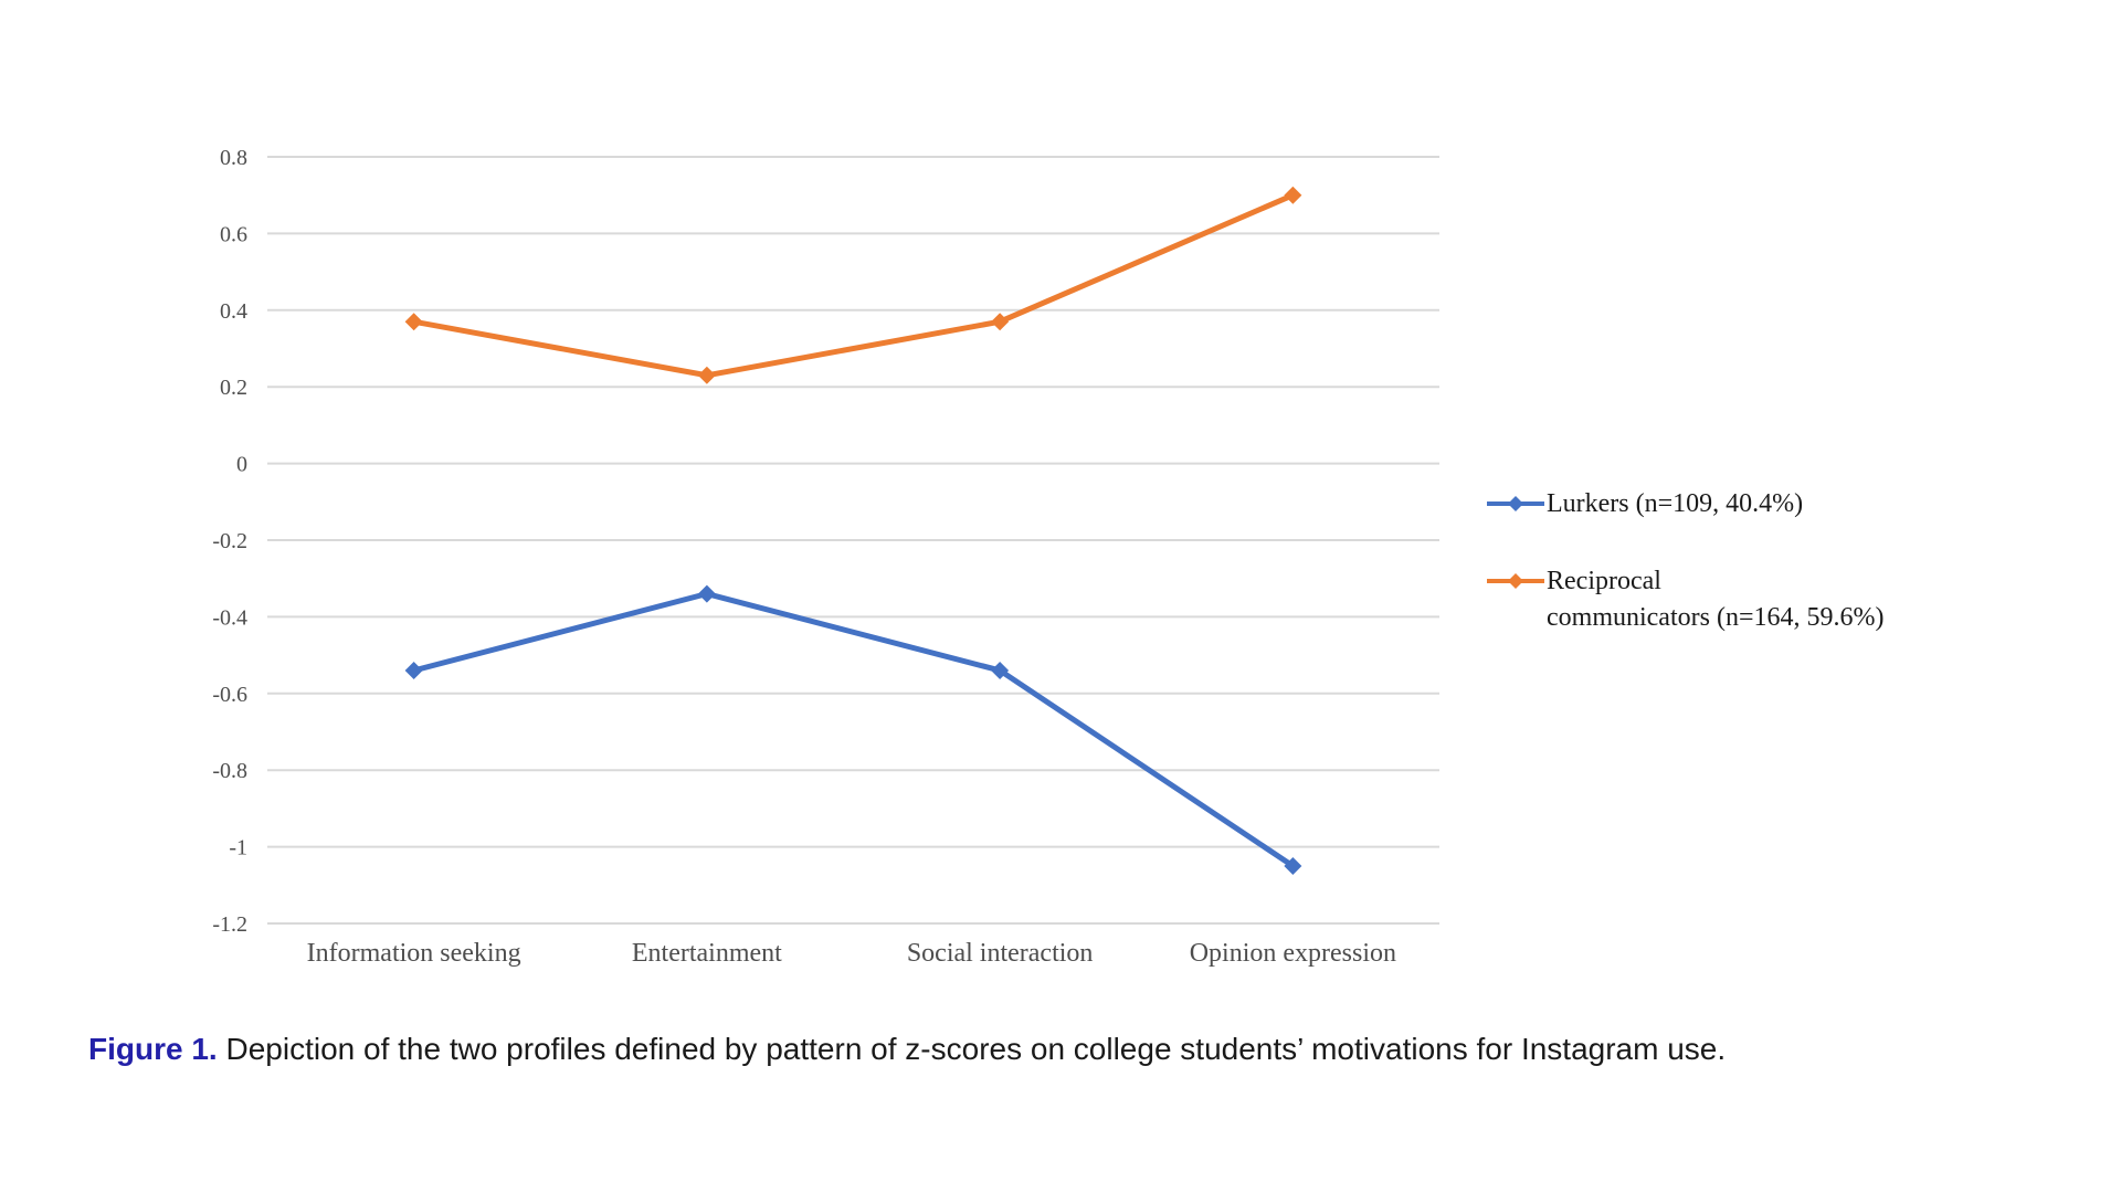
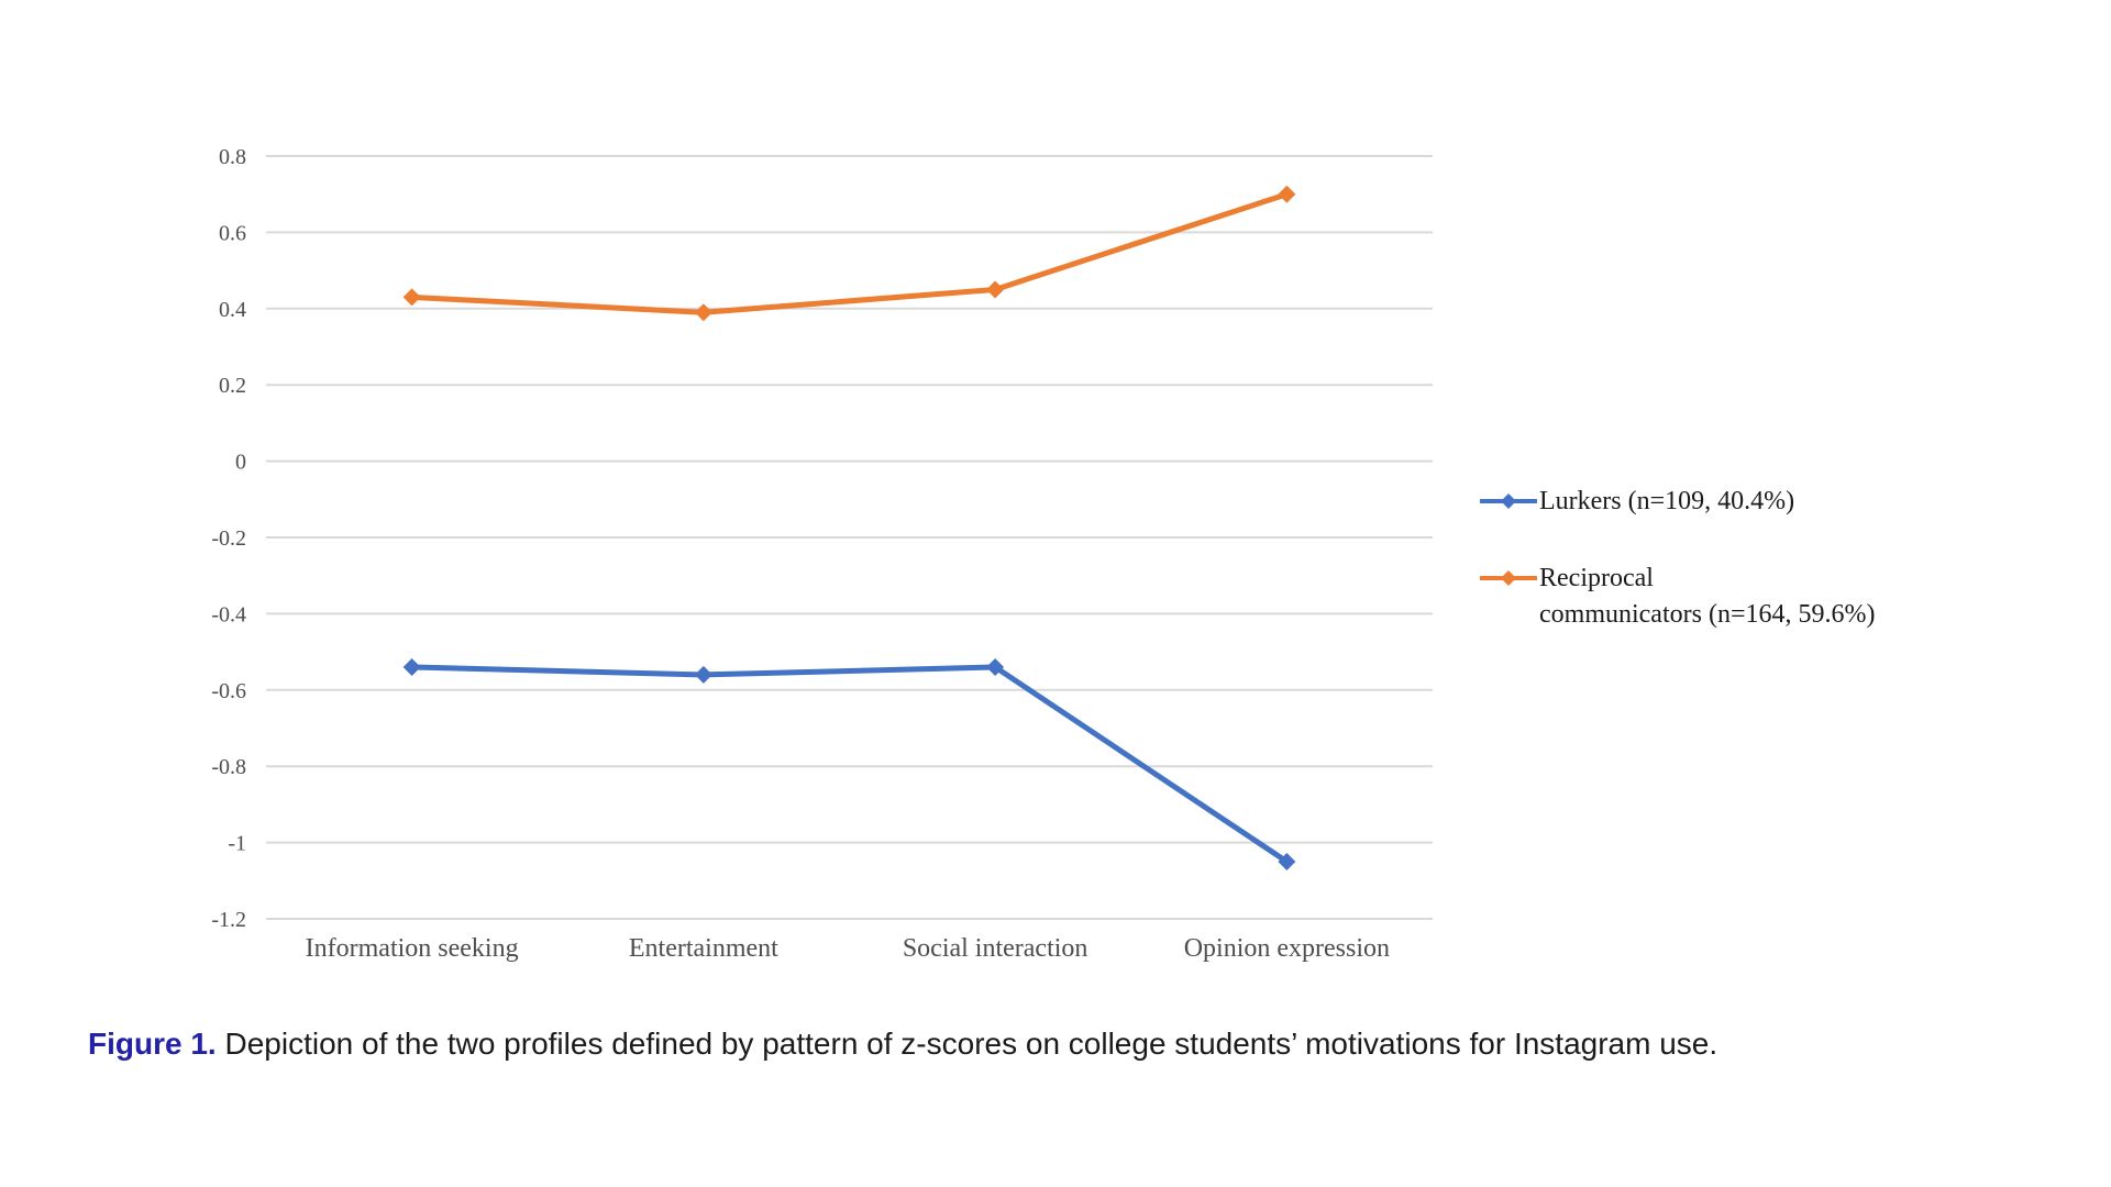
Reciprocal communicators (n=164, 59.6%)/Information seeking: 0.37 -> 0.43
Lurkers (n=109, 40.4%)/Entertainment: -0.34 -> -0.56
Reciprocal communicators (n=164, 59.6%)/Entertainment: 0.23 -> 0.39
Reciprocal communicators (n=164, 59.6%)/Social interaction: 0.37 -> 0.45
